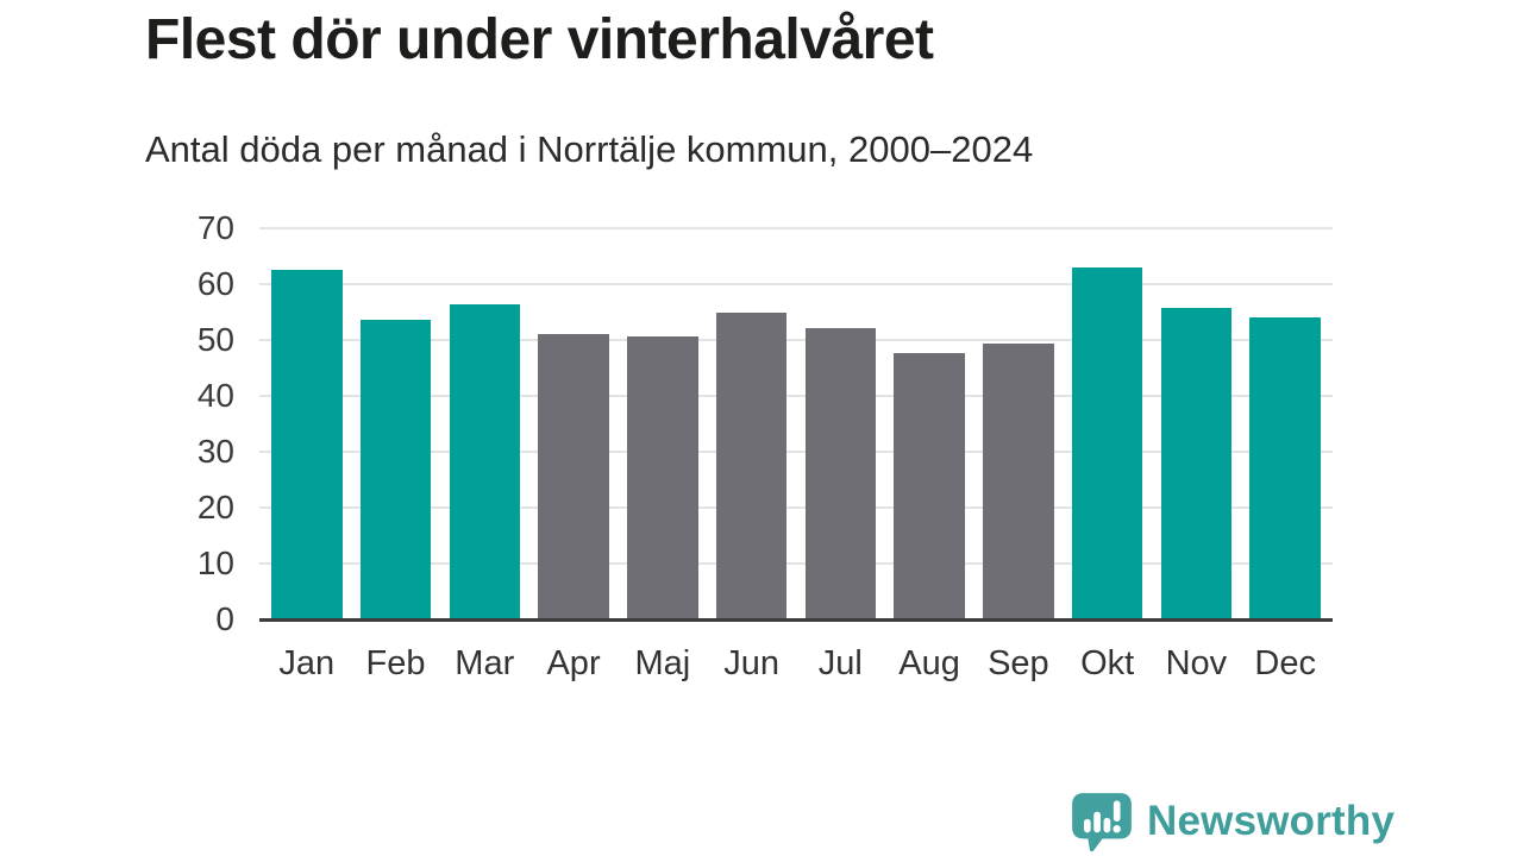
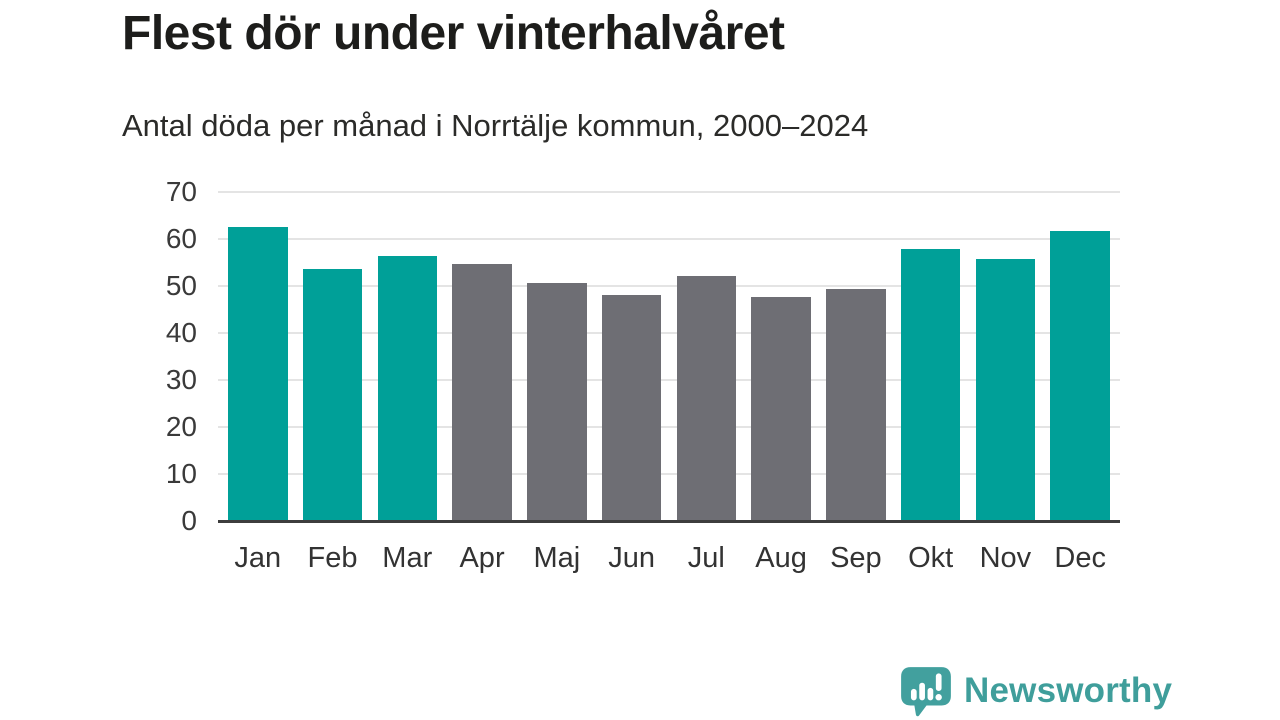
Apr: 51 -> 55
Jun: 55 -> 48
Okt: 63 -> 58
Dec: 54 -> 62
